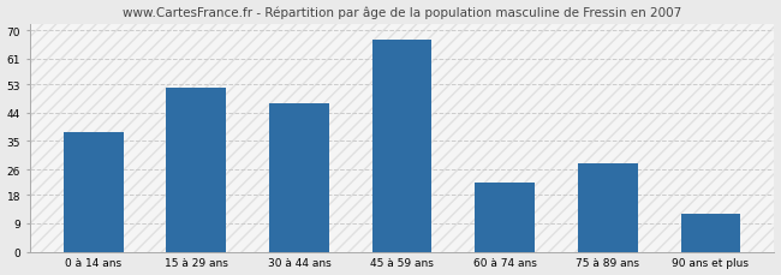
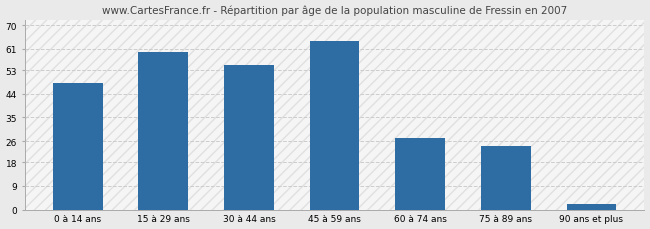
0 à 14 ans: 38 -> 48
15 à 29 ans: 52 -> 60
30 à 44 ans: 47 -> 55
45 à 59 ans: 67 -> 64
60 à 74 ans: 22 -> 27
75 à 89 ans: 28 -> 24
90 ans et plus: 12 -> 2
